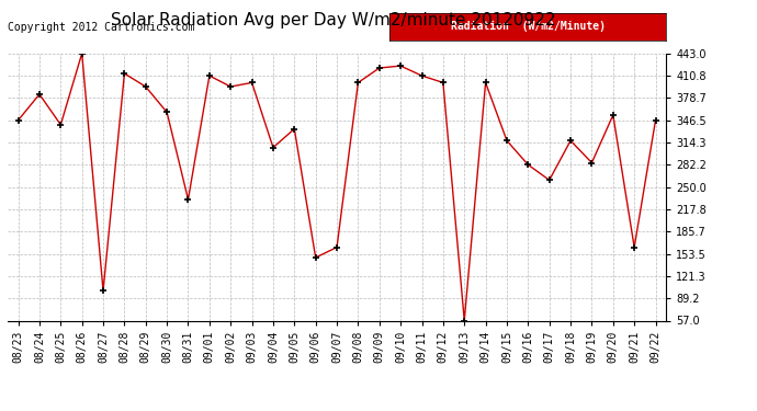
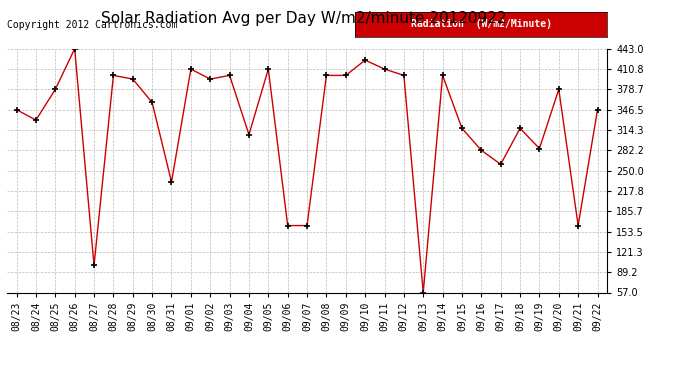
08/24: 384 -> 330
08/25: 340 -> 379
08/28: 414 -> 401
09/05: 334 -> 411
09/06: 148 -> 163
09/09: 422 -> 401
09/20: 354 -> 379
